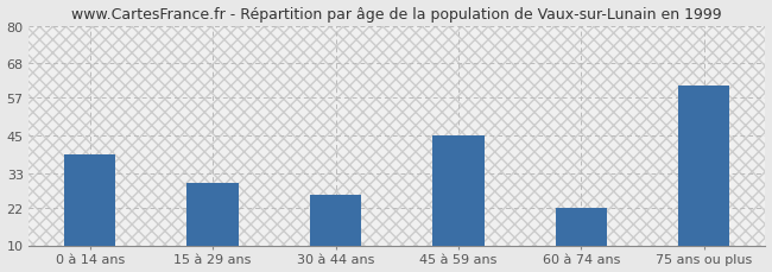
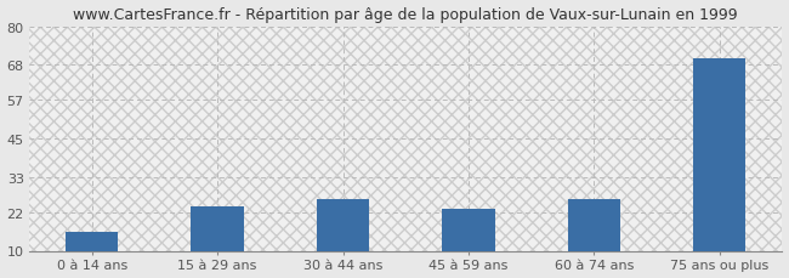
0 à 14 ans: 39 -> 16
15 à 29 ans: 30 -> 24
45 à 59 ans: 45 -> 23
60 à 74 ans: 22 -> 26
75 ans ou plus: 61 -> 70
